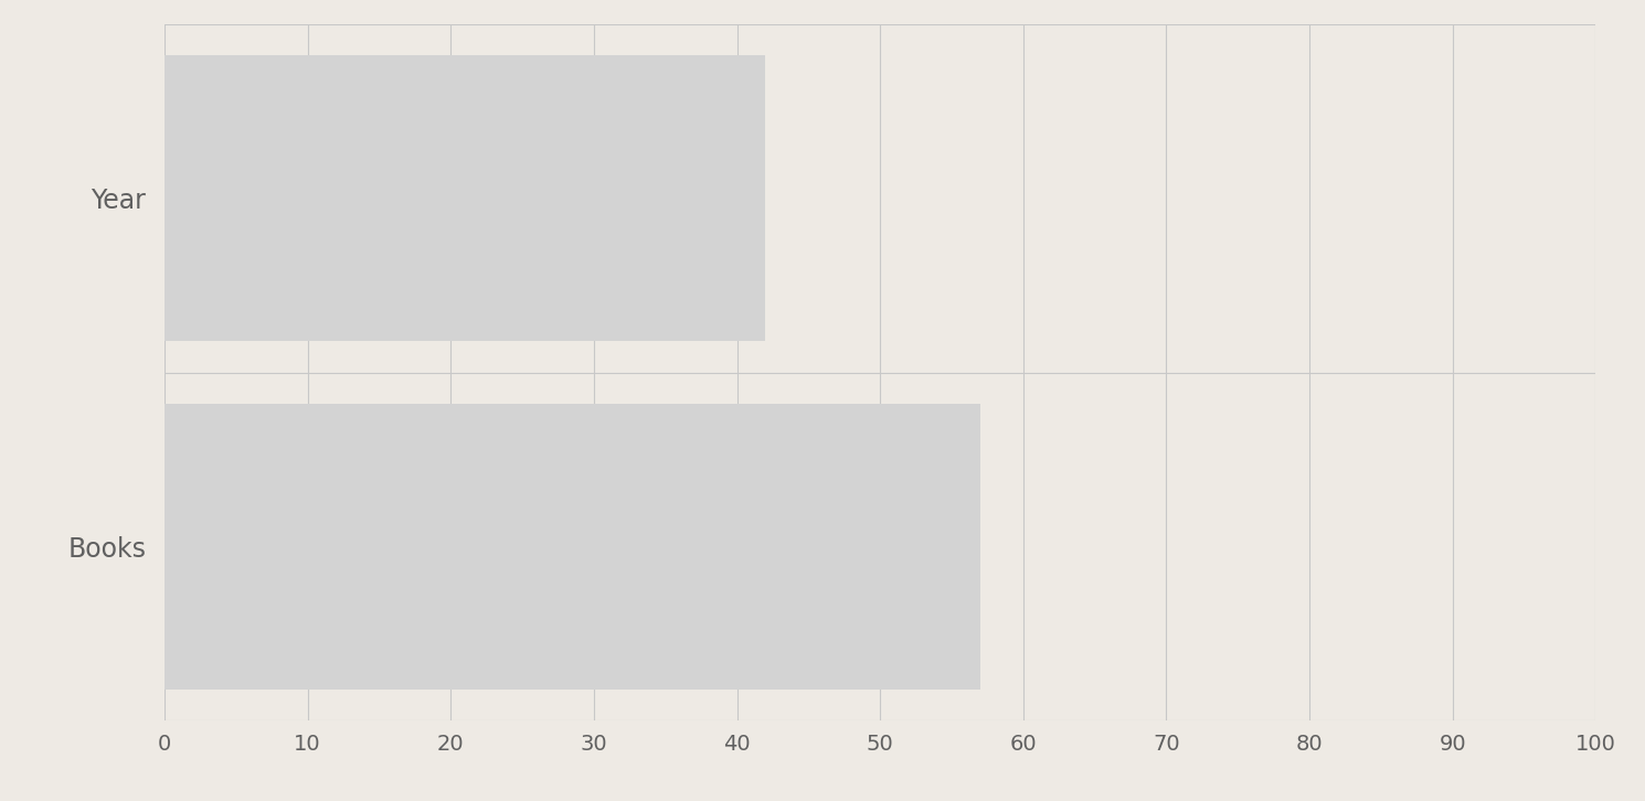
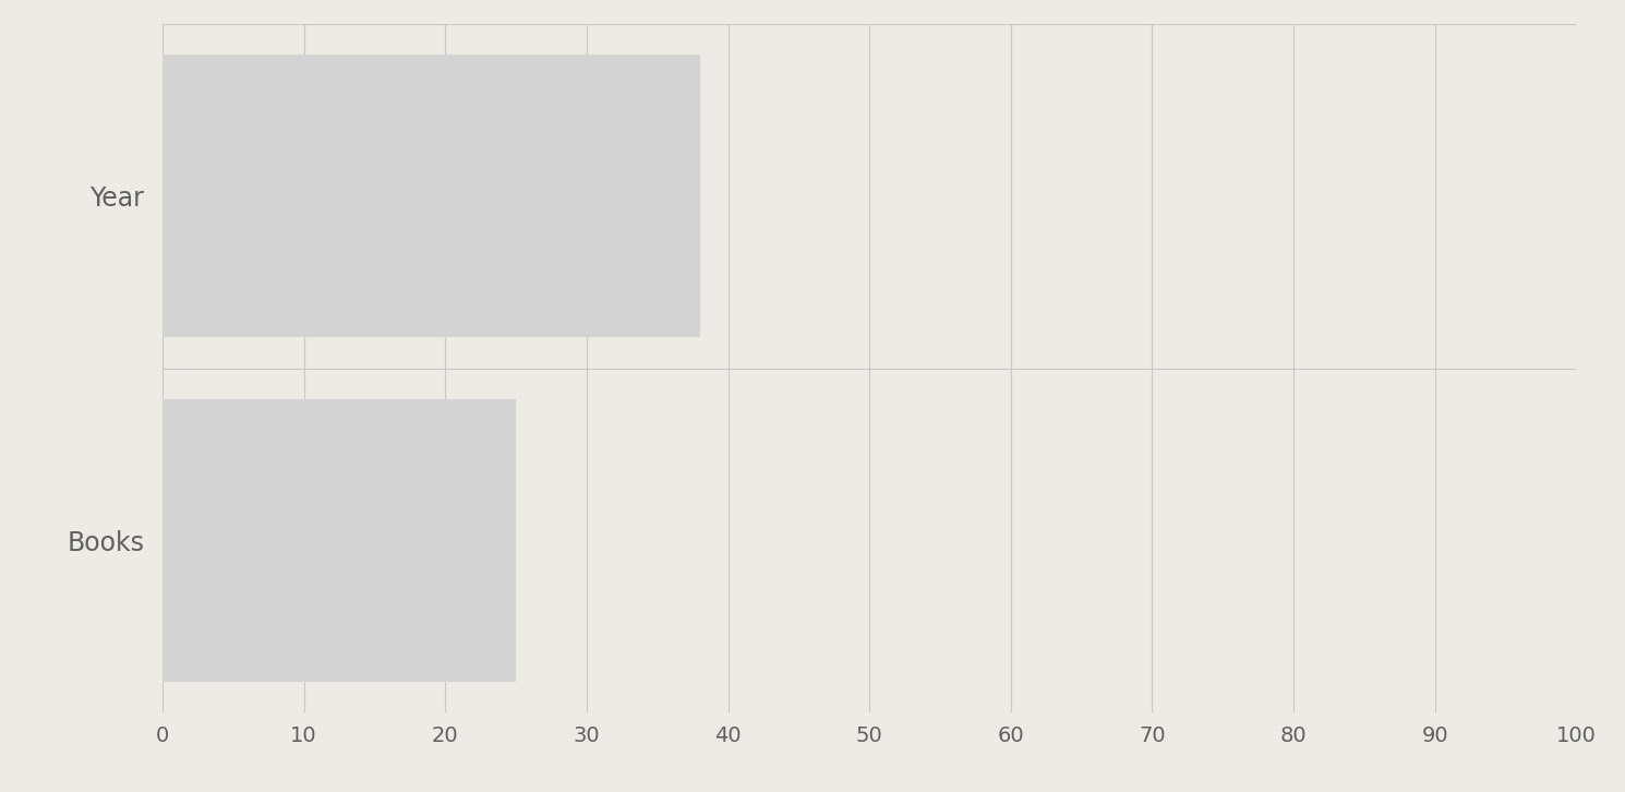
Year: 42 -> 38
Books: 57 -> 25
